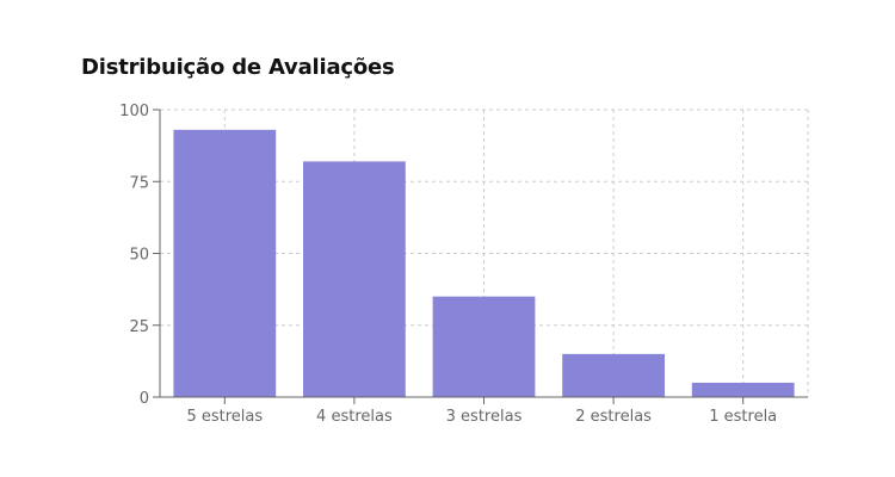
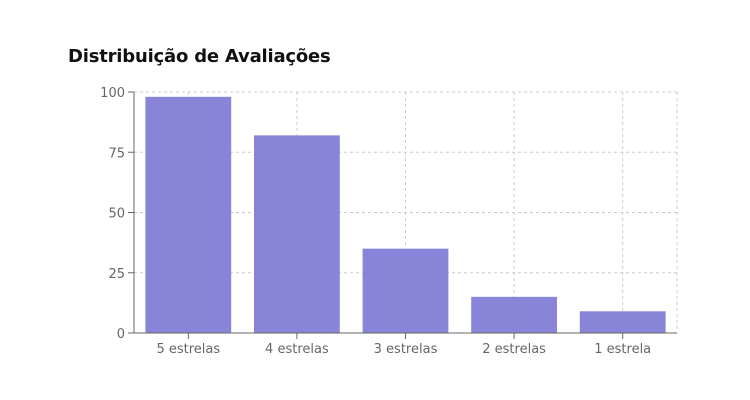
5 estrelas: 93 -> 98
1 estrela: 5 -> 9
